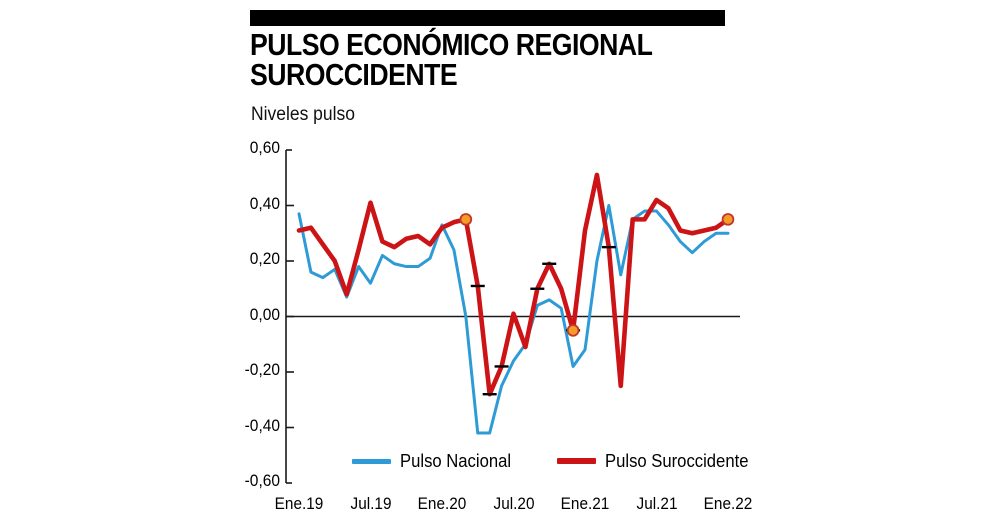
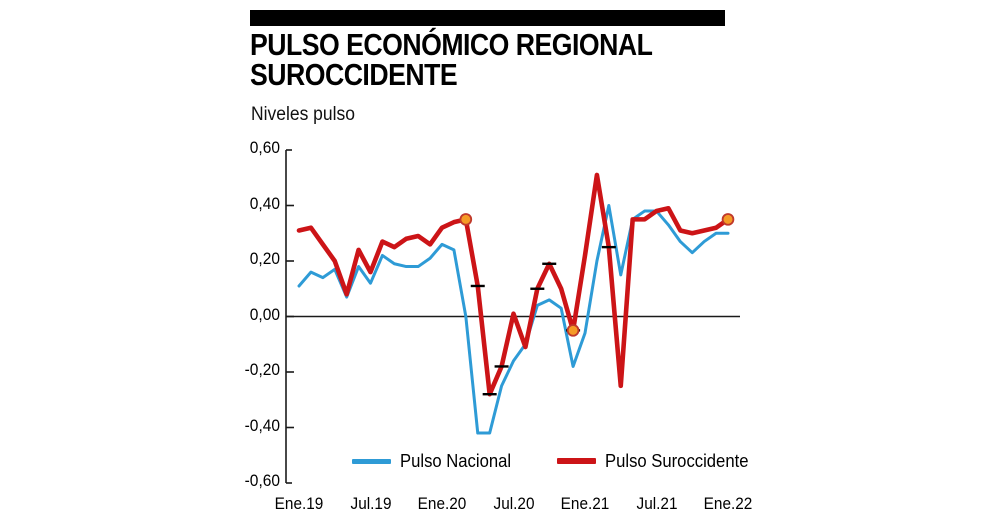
Pulso Nacional/Ene.19: 0,37 -> 0,11
Pulso Suroccidente/Jul.19: 0,41 -> 0,16
Pulso Nacional/Ene.20: 0,33 -> 0,26
Pulso Nacional/Ene.21: -0,12 -> -0,06
Pulso Suroccidente/Ene.21: 0,31 -> 0,22
Pulso Suroccidente/Jul.21: 0,42 -> 0,38
